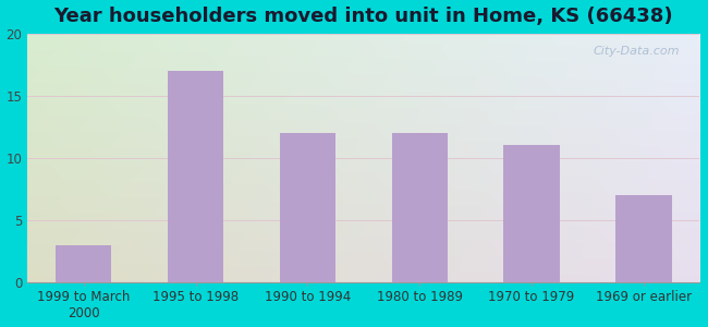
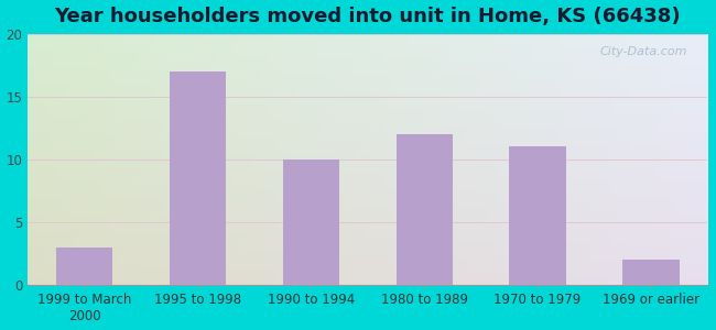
1990 to 1994: 12 -> 10
1969 or earlier: 7 -> 2
